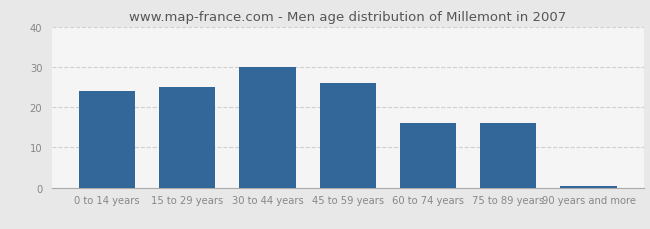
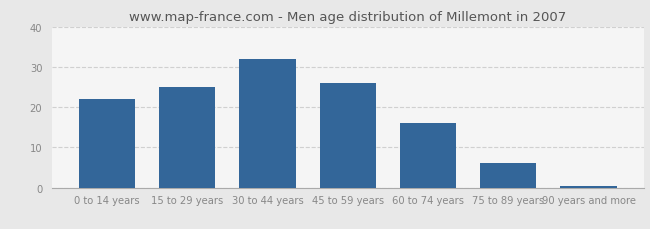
0 to 14 years: 24.0 -> 22.0
30 to 44 years: 30.0 -> 32.0
75 to 89 years: 16.0 -> 6.0
